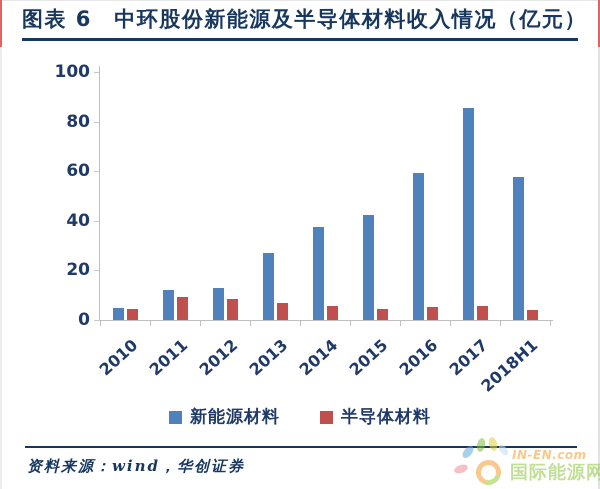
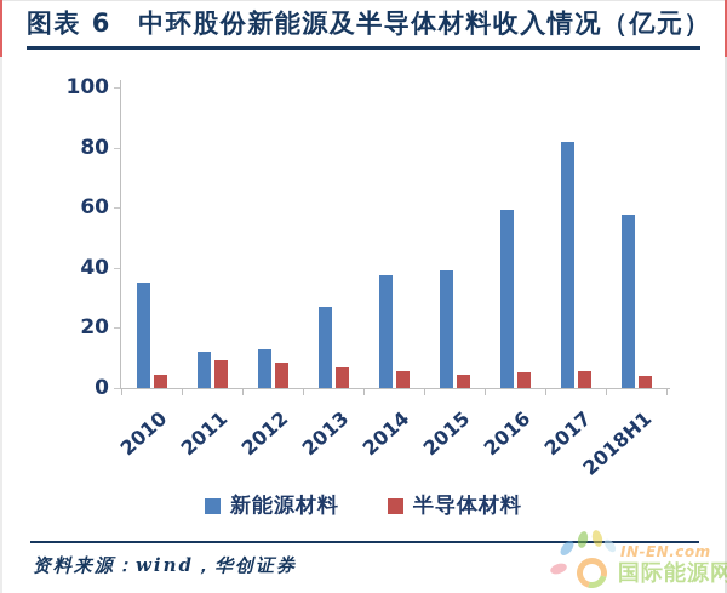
新能源材料/2010: 5 -> 35
新能源材料/2015: 42 -> 39
新能源材料/2017: 86 -> 82
